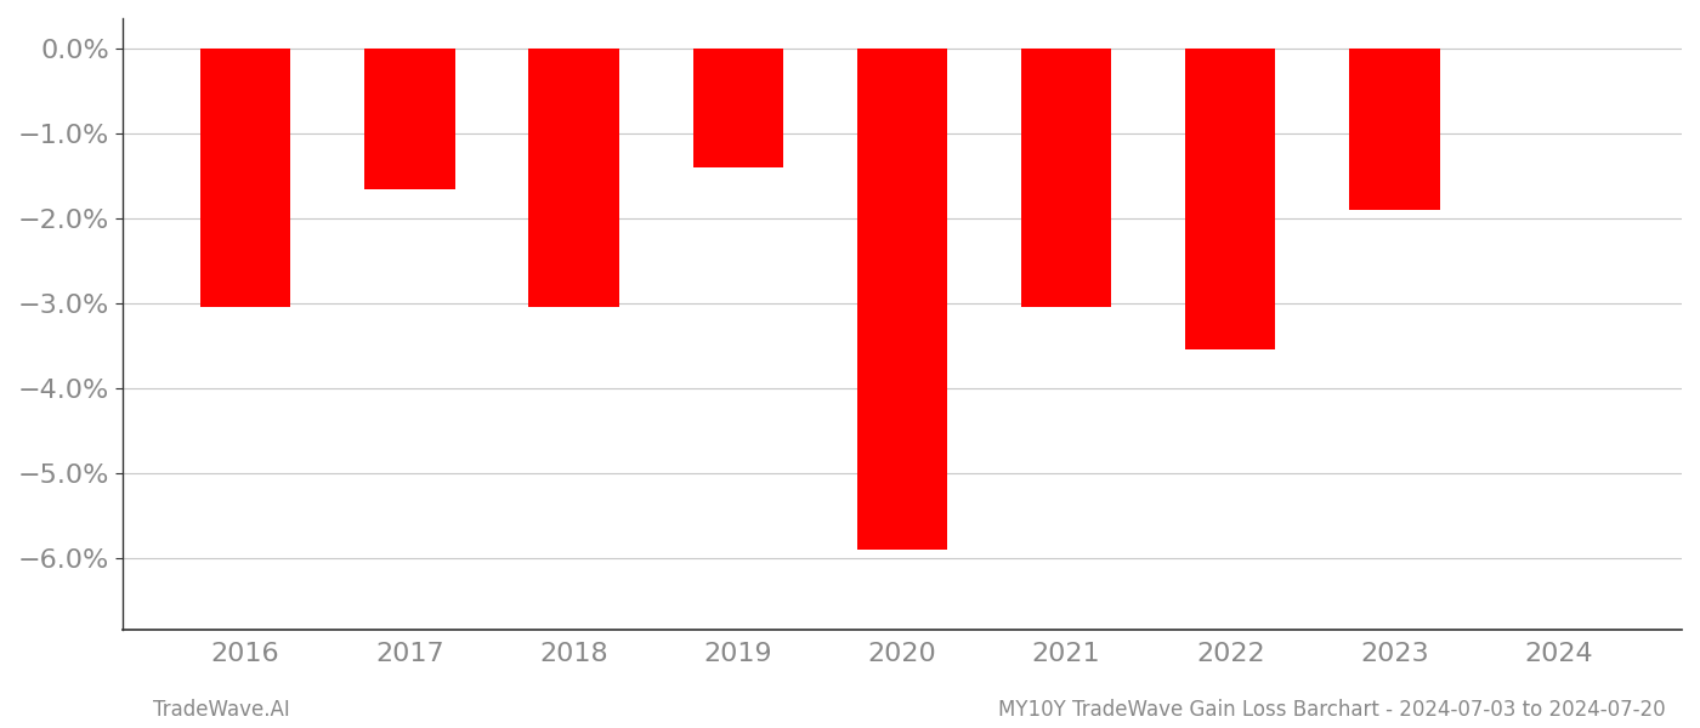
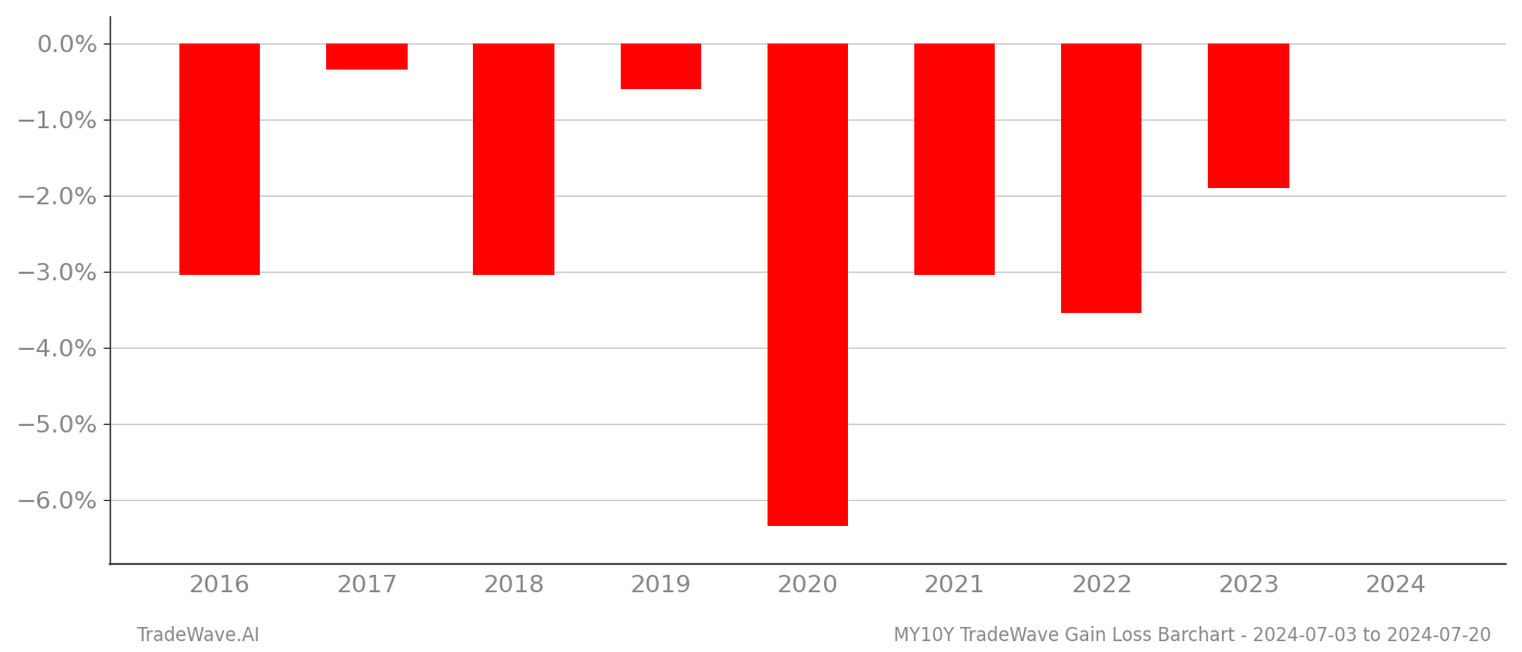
2017: -1.66% -> -0.35%
2019: -1.40% -> -0.60%
2020: -5.90% -> -6.35%
